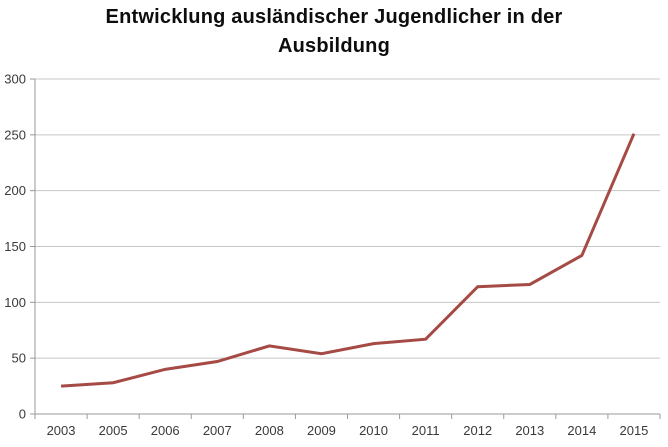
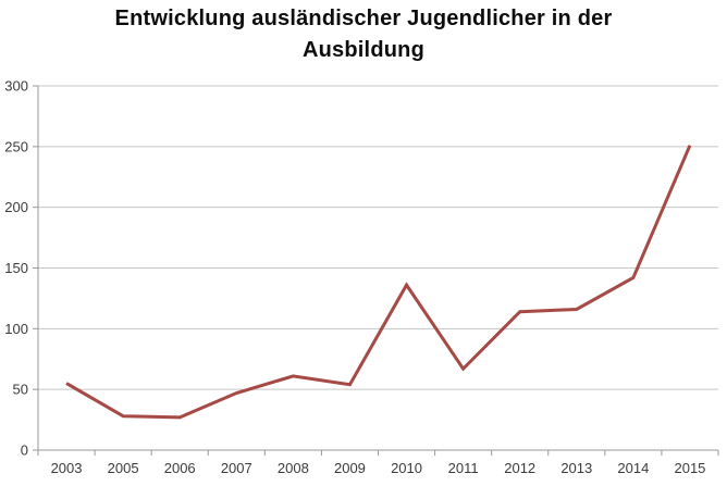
2003: 25 -> 55
2006: 40 -> 27
2010: 63 -> 136
